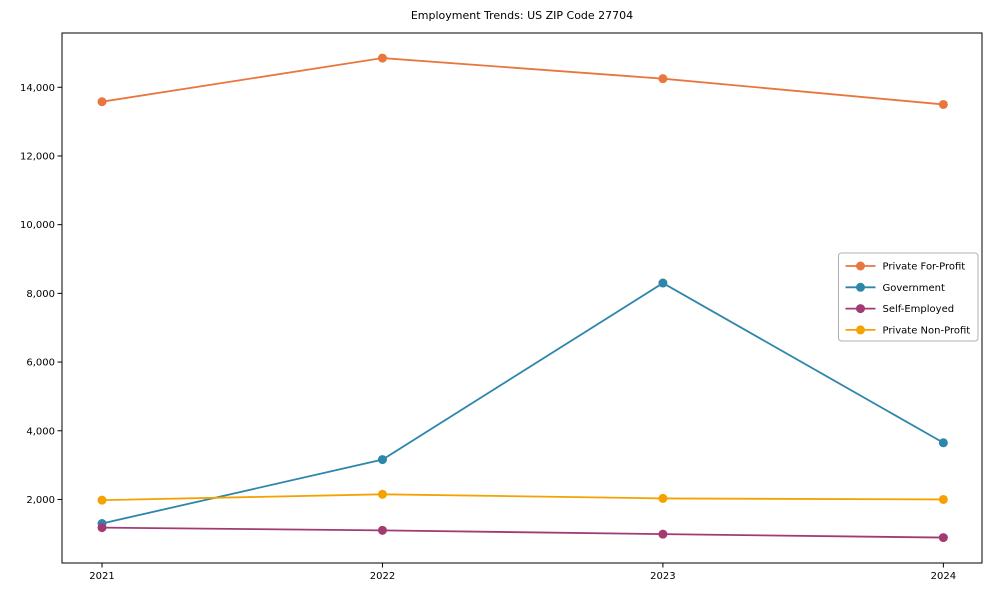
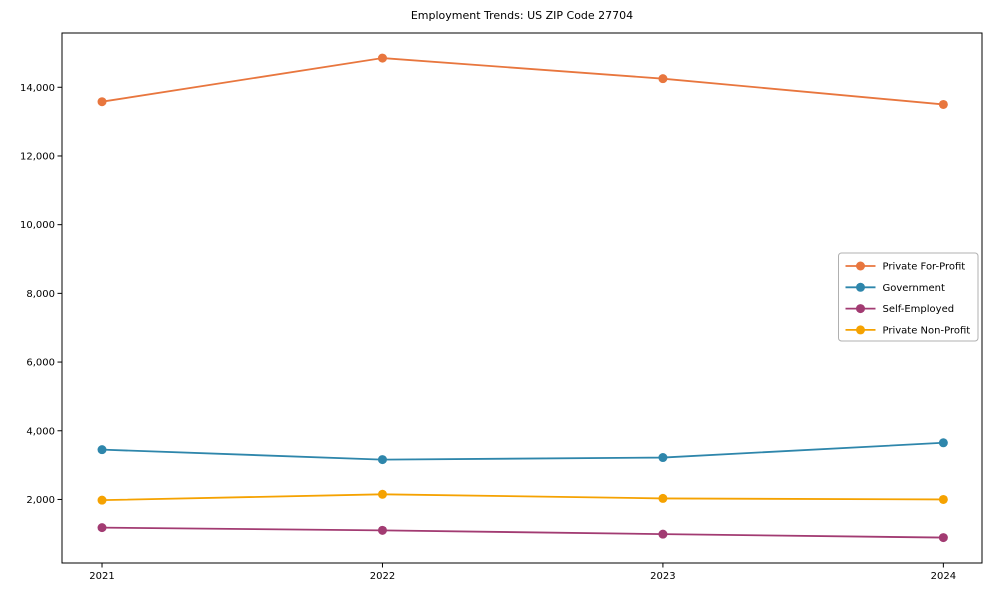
Government/2021: 1300 -> 3400
Government/2023: 8300 -> 3200
